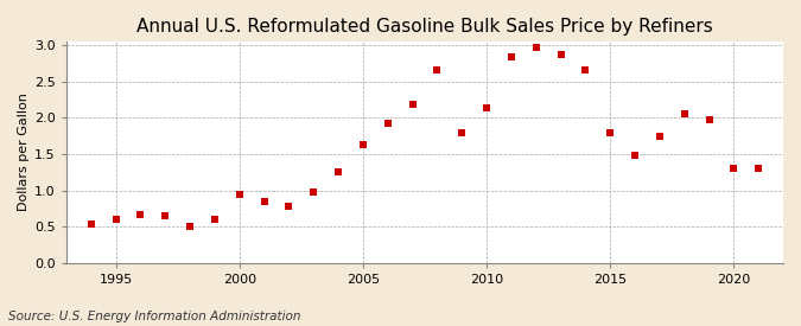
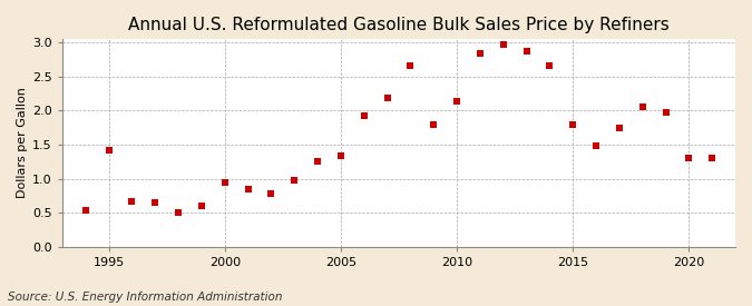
1995: 0.60 -> 1.42
2005: 1.63 -> 1.34
